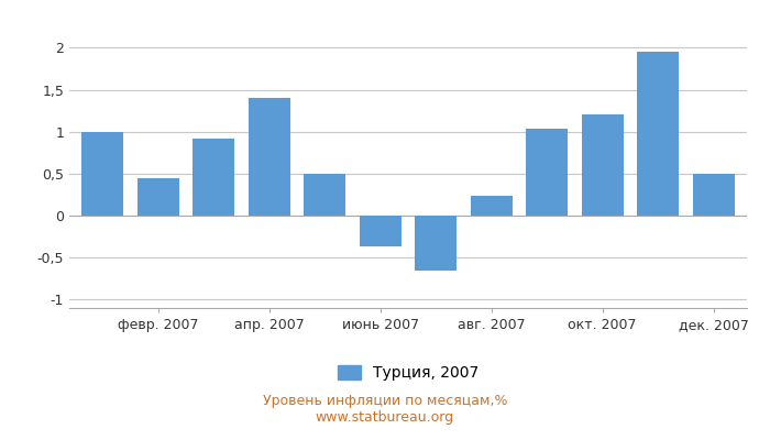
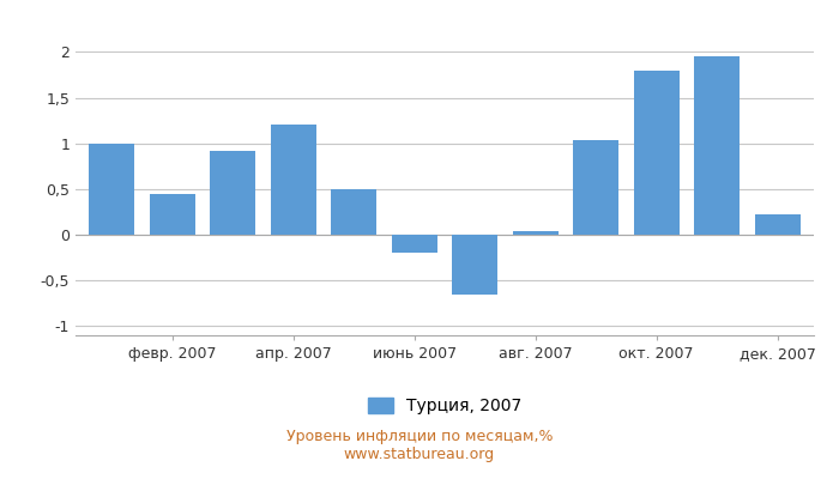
апр. 2007: 1,40 -> 1,20
июнь 2007: -0,36 -> -0,20
авг. 2007: 0,24 -> 0,04
окт. 2007: 1,20 -> 1,80
дек. 2007: 0,50 -> 0,22
